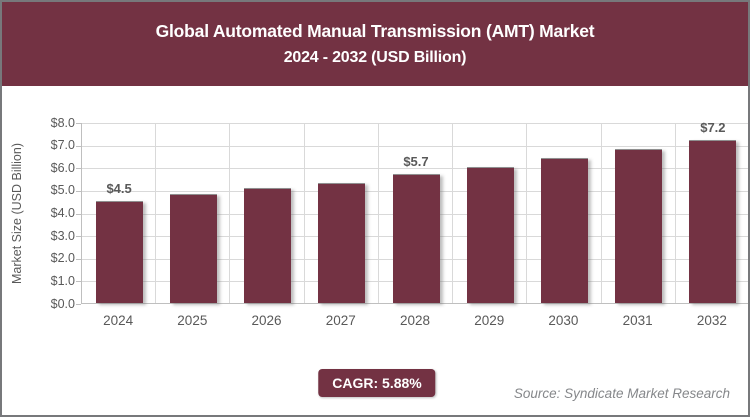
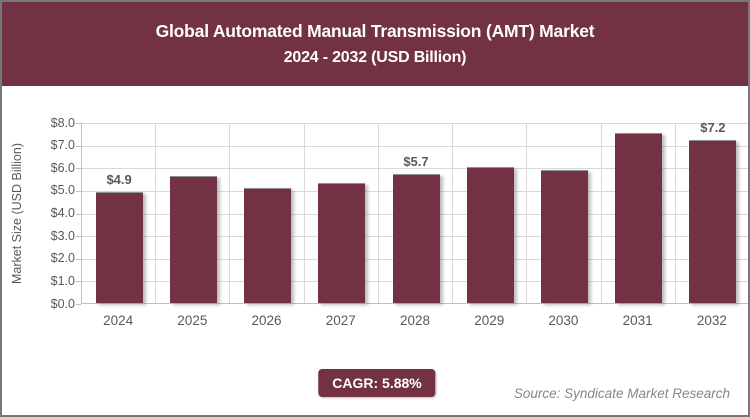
2024: $4.5 -> $4.9
2025: $4.8 -> $5.6
2030: $6.4 -> $5.9
2031: $6.8 -> $7.5
